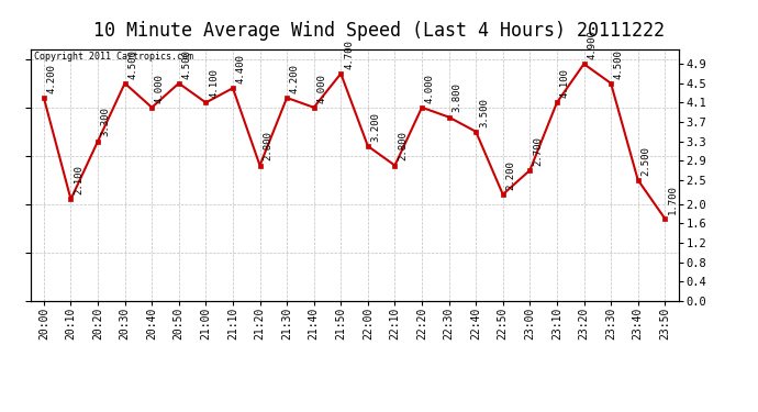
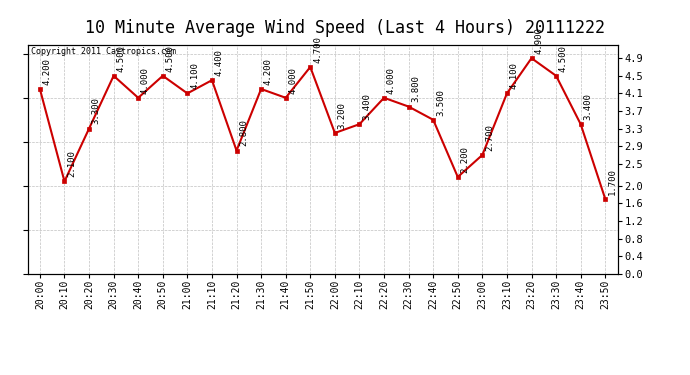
22:10: 2.800 -> 3.400
23:40: 2.500 -> 3.400
